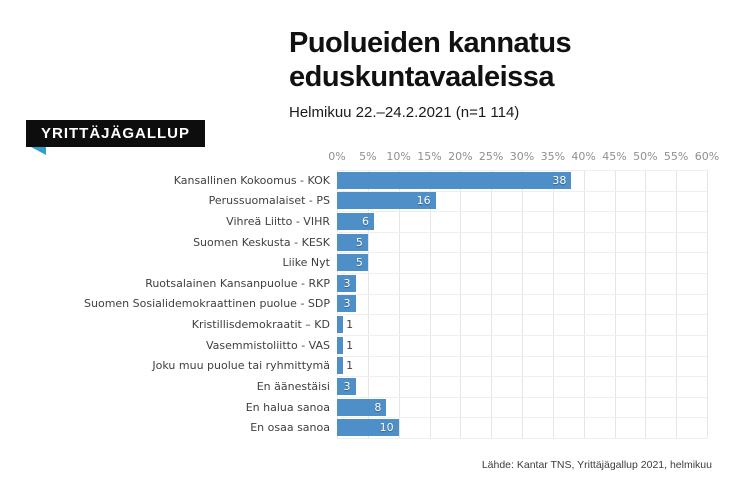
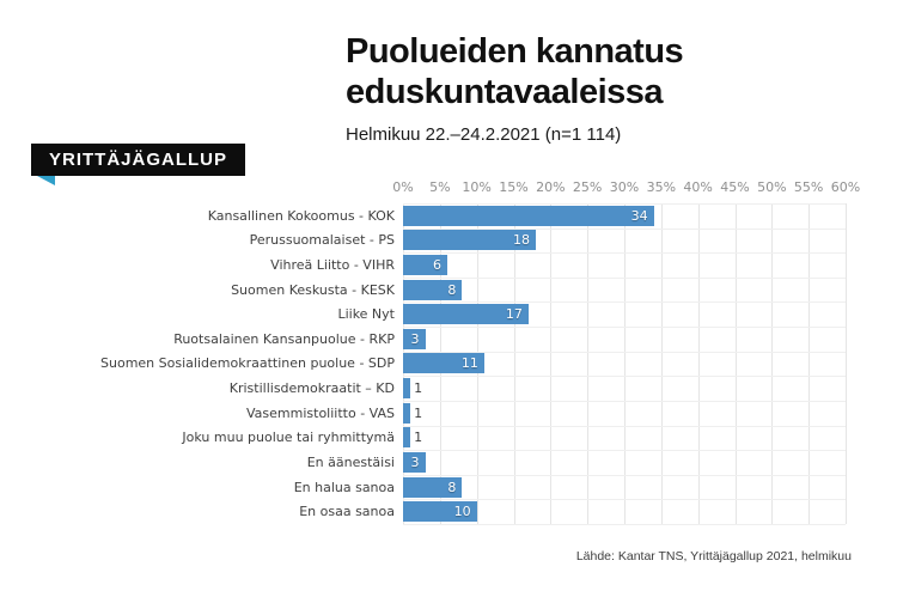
Kansallinen Kokoomus - KOK: 38 -> 34
Perussuomalaiset - PS: 16 -> 18
Suomen Keskusta - KESK: 5 -> 8
Liike Nyt: 5 -> 17
Suomen Sosialidemokraattinen puolue - SDP: 3 -> 11
